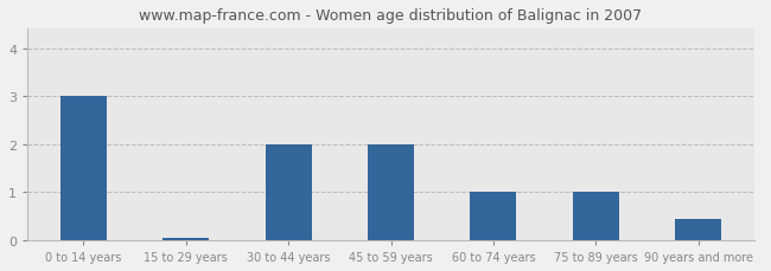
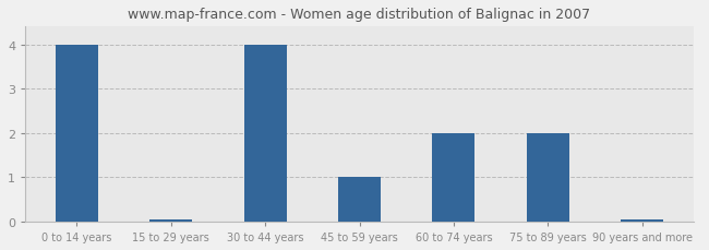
0 to 14 years: 3.00 -> 4.00
30 to 44 years: 2.00 -> 4.00
45 to 59 years: 2.00 -> 1.00
60 to 74 years: 1.00 -> 2.00
75 to 89 years: 1.00 -> 2.00
90 years and more: 0.45 -> 0.05
